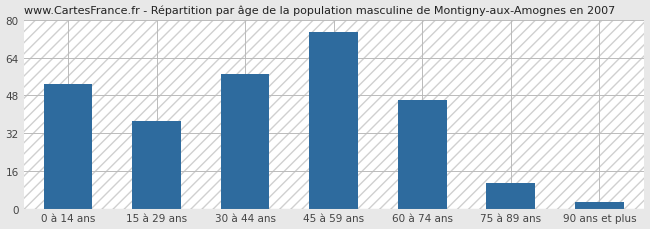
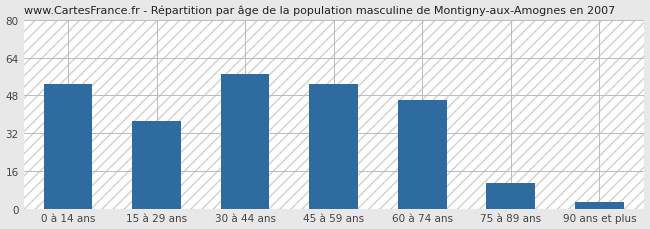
45 à 59 ans: 75 -> 53
